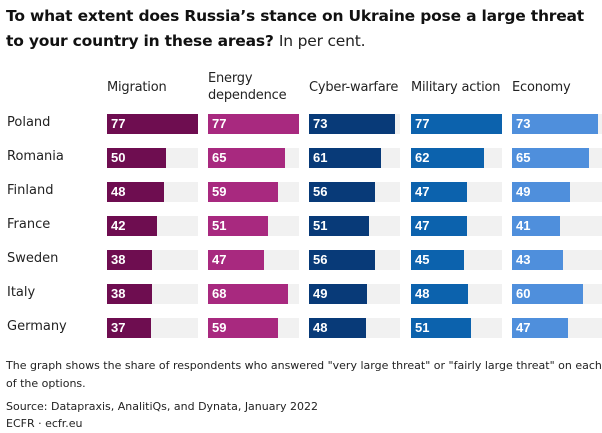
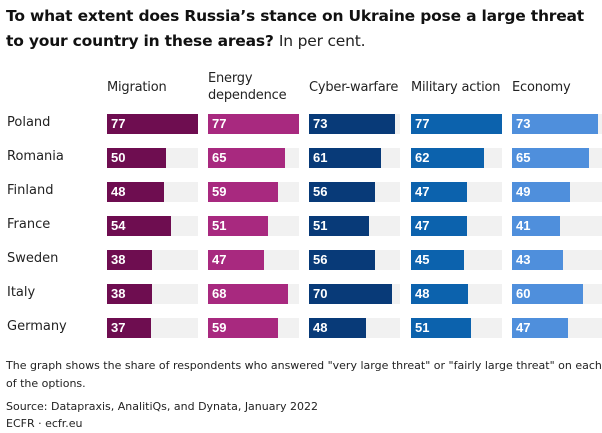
Migration/France: 42 -> 54
Cyber-warfare/Italy: 49 -> 70
